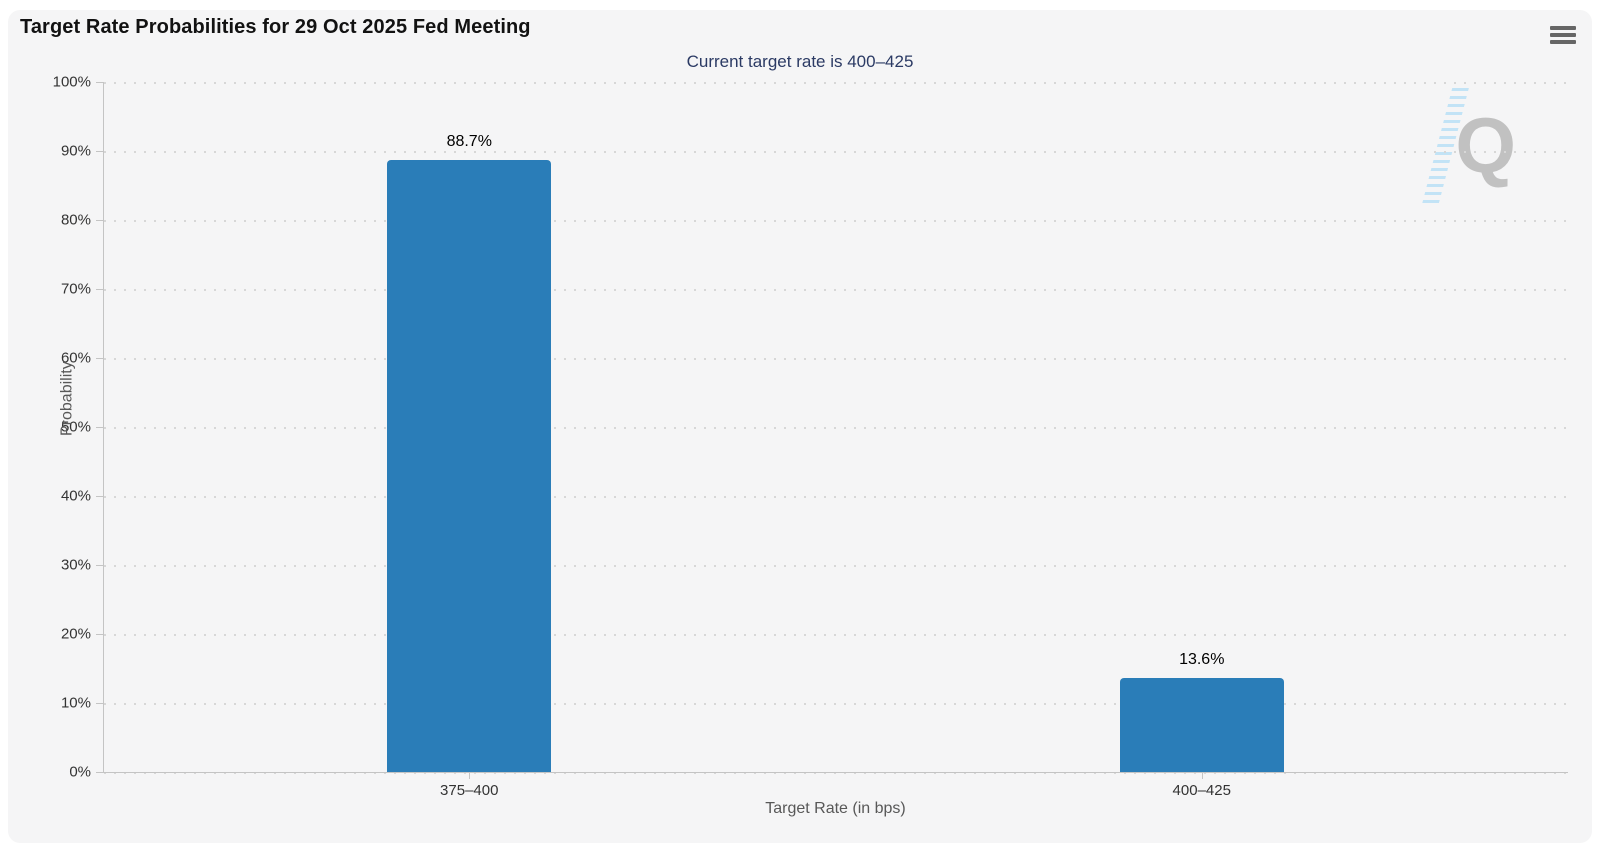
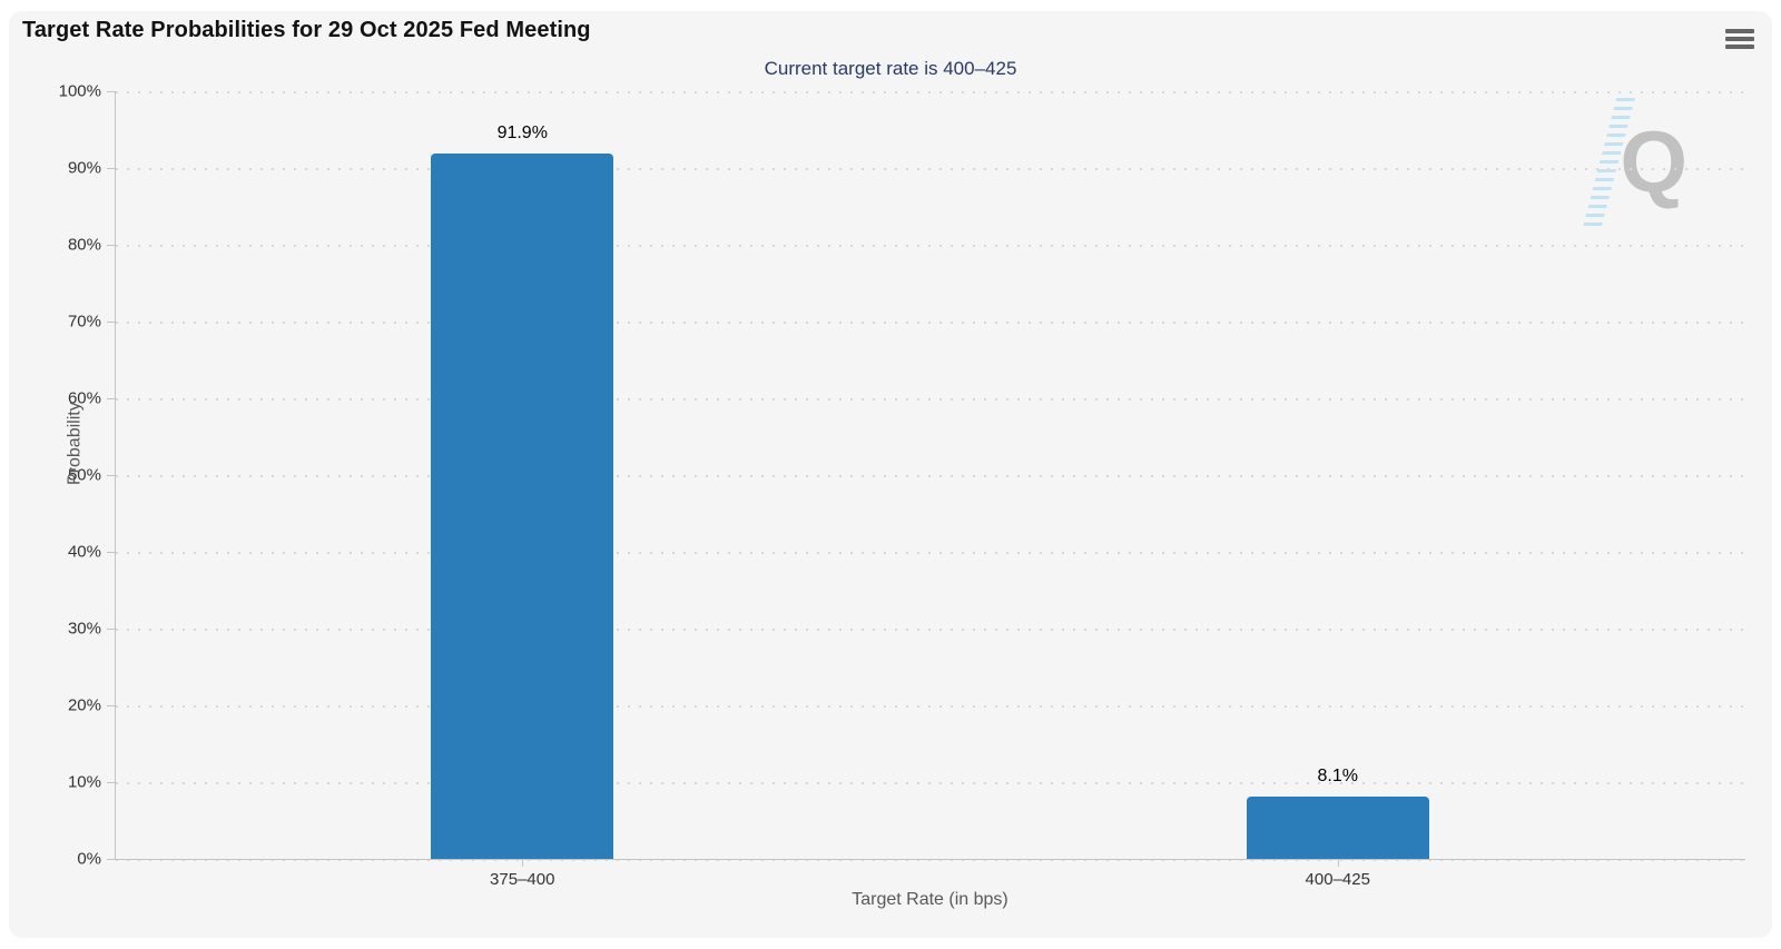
375–400: 88.7% -> 91.9%
400–425: 13.6% -> 8.1%
